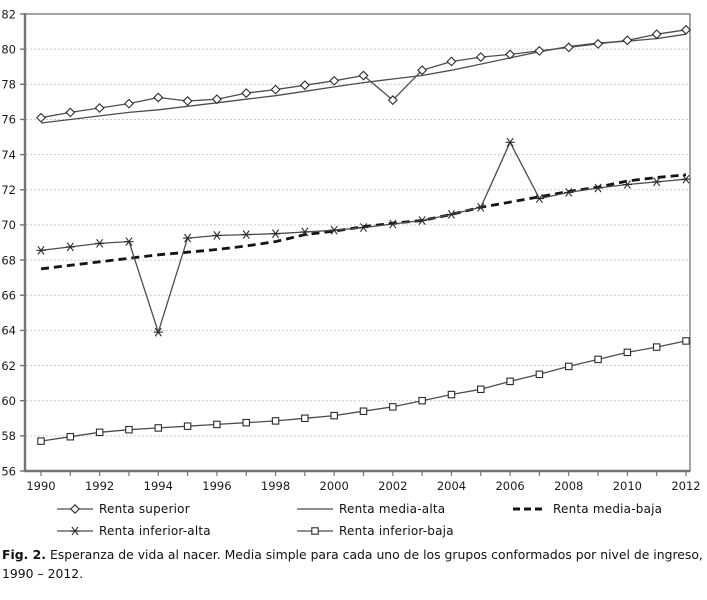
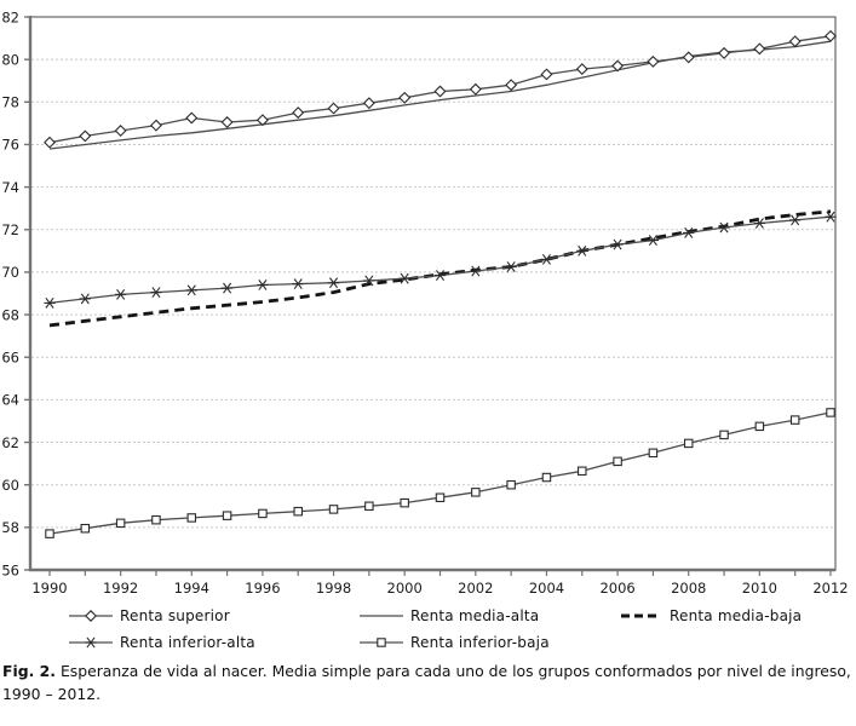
Renta inferior-alta/1994: 63.9 -> 69.2
Renta superior/2002: 77.1 -> 78.6
Renta inferior-alta/2006: 74.7 -> 71.3
